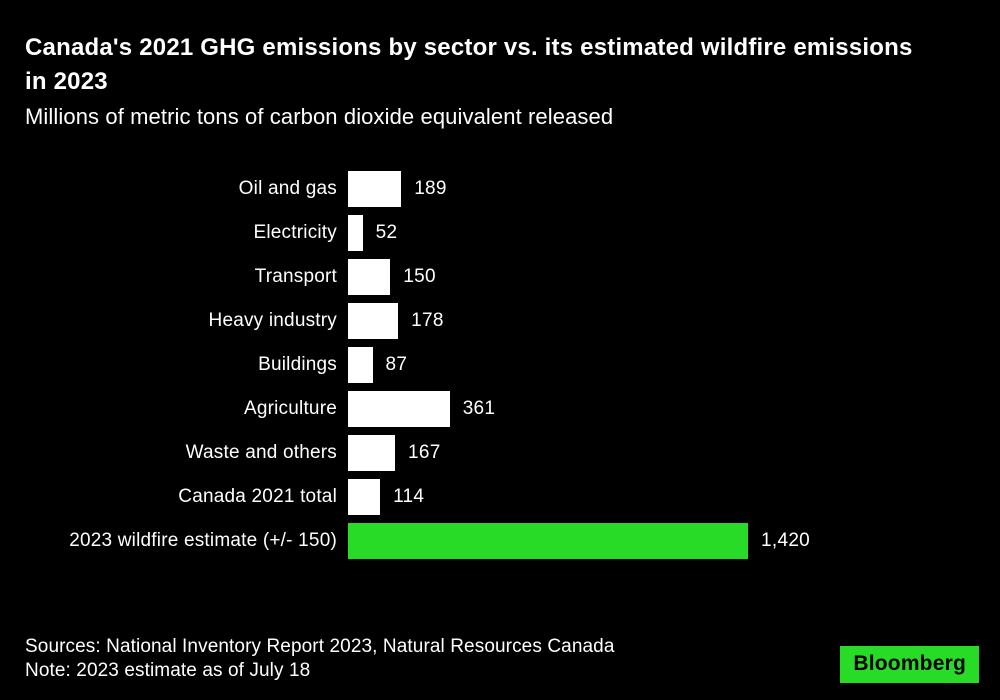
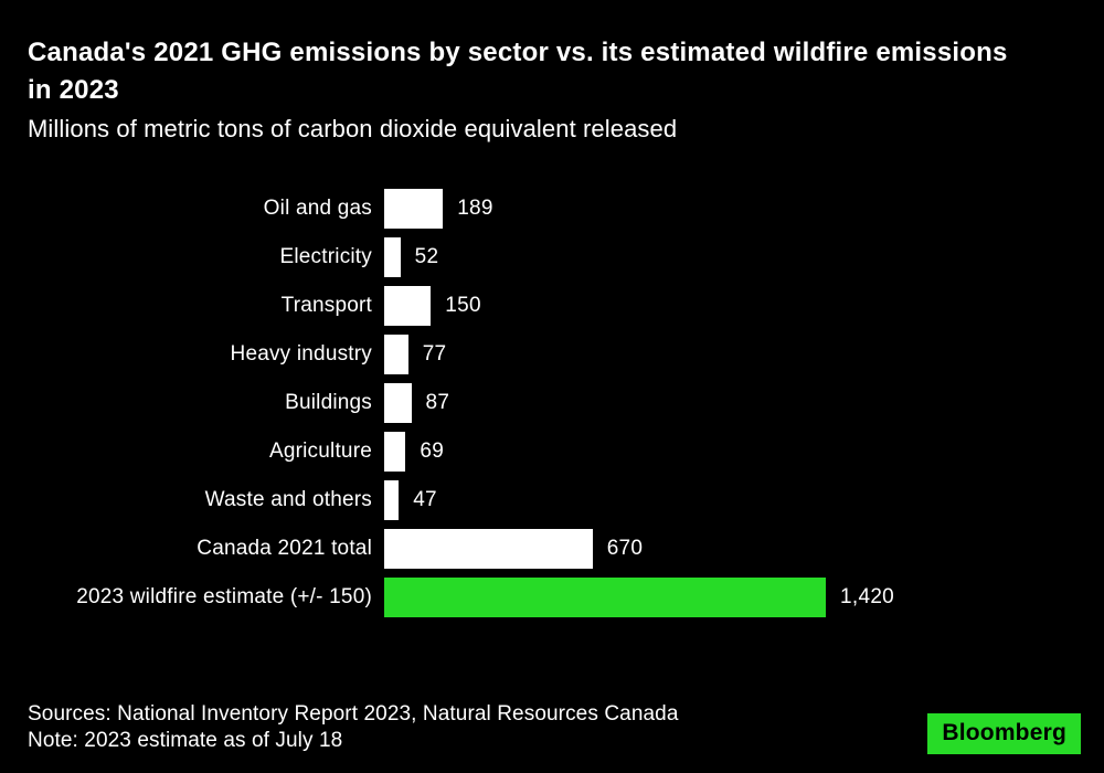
Heavy industry: 178 -> 77
Agriculture: 361 -> 69
Waste and others: 167 -> 47
Canada 2021 total: 114 -> 670
